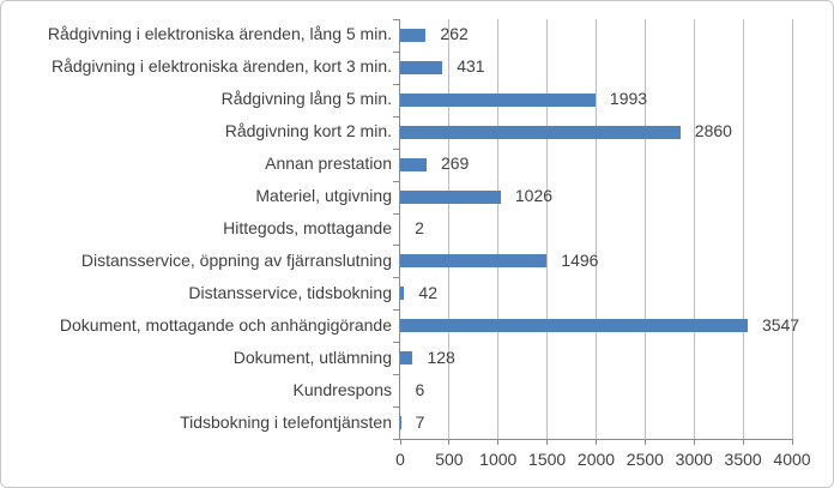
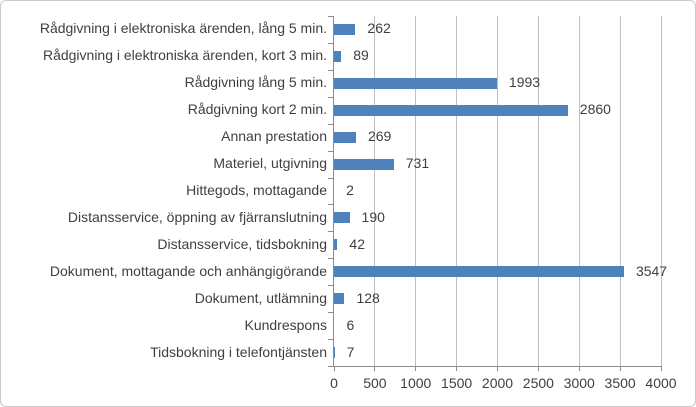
Rådgivning i elektroniska ärenden, kort 3 min.: 431 -> 89
Materiel, utgivning: 1026 -> 731
Distansservice, öppning av fjärranslutning: 1496 -> 190
